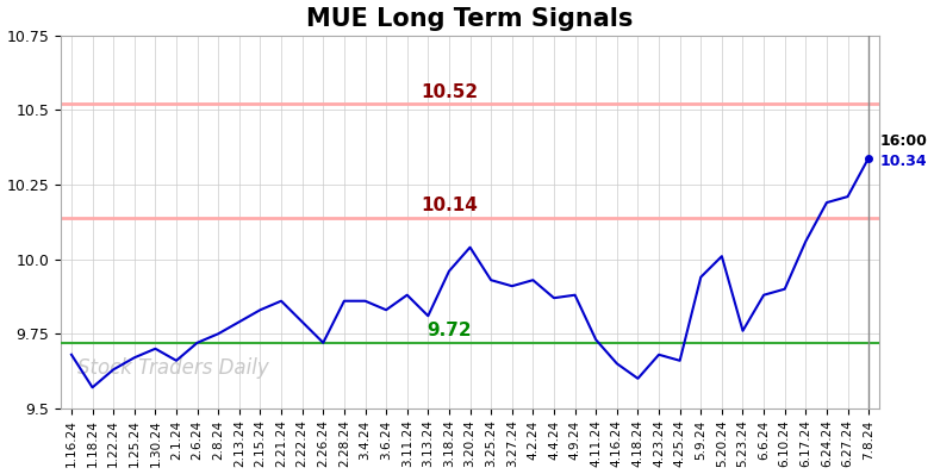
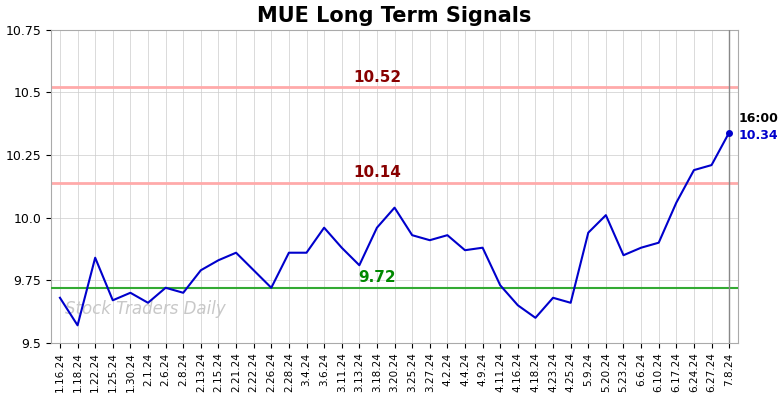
1.22.24: 9.63 -> 9.84
2.8.24: 9.75 -> 9.70
3.6.24: 9.83 -> 9.96
5.23.24: 9.76 -> 9.85
